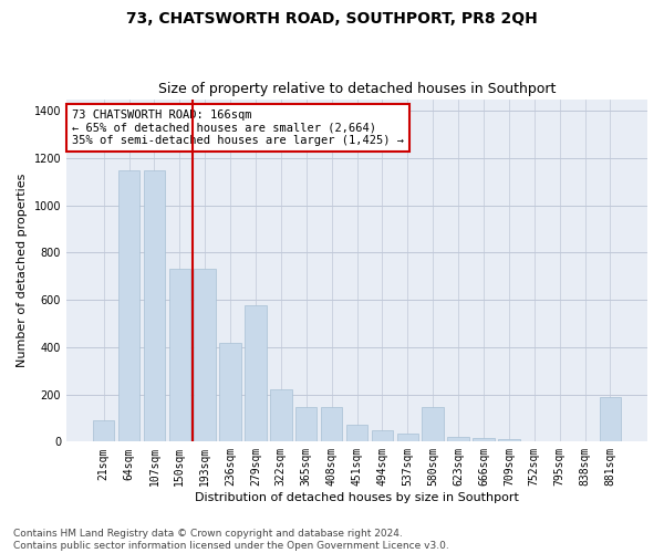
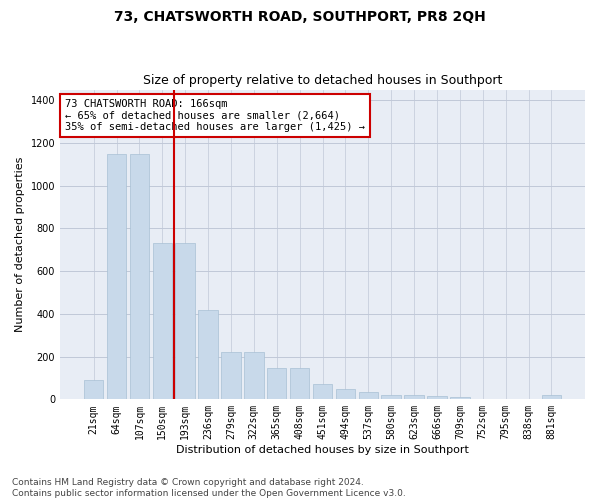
279sqm: 575 -> 220
580sqm: 145 -> 22
881sqm: 190 -> 20
